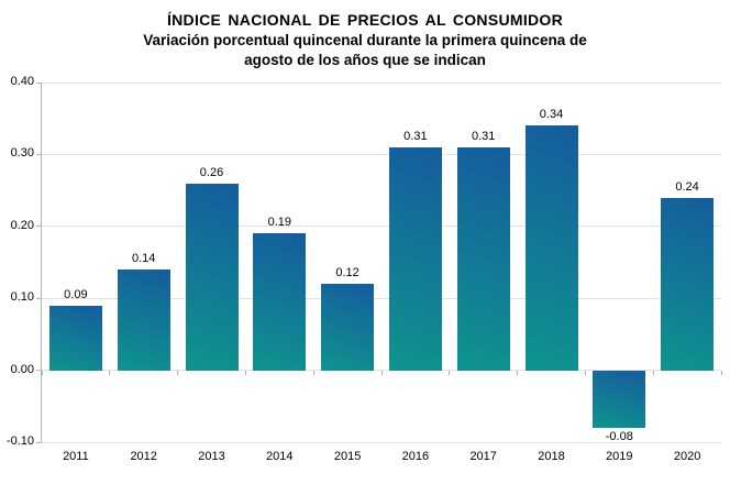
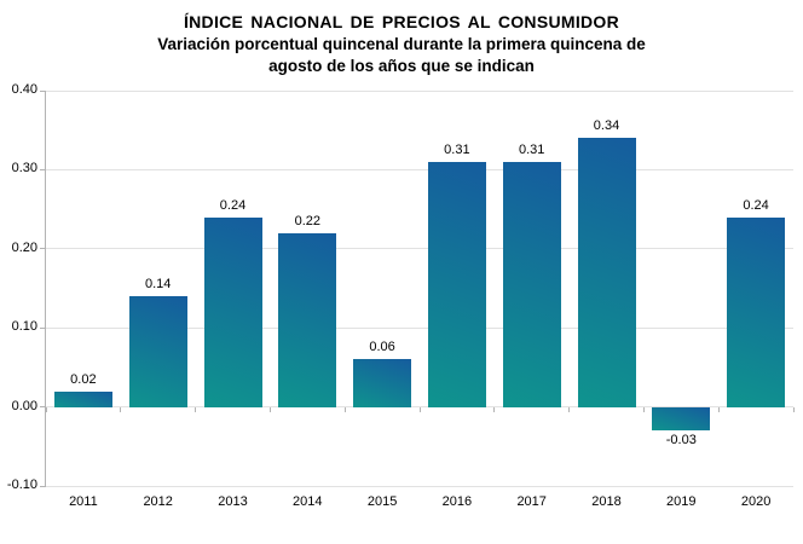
2011: 0.09 -> 0.02
2013: 0.26 -> 0.24
2014: 0.19 -> 0.22
2015: 0.12 -> 0.06
2019: -0.08 -> -0.03
